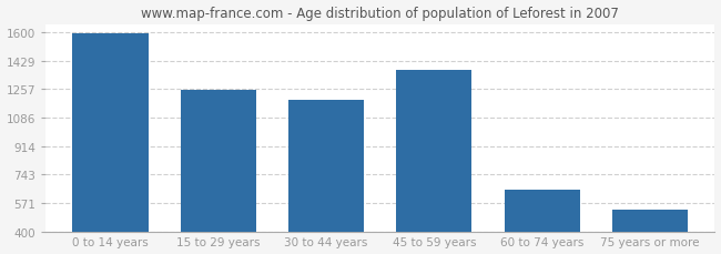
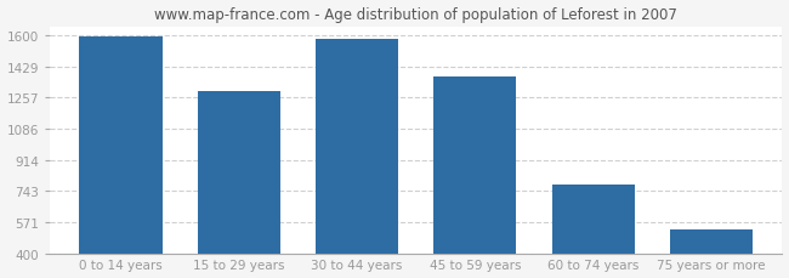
15 to 29 years: 1250 -> 1290
30 to 44 years: 1190 -> 1580
60 to 74 years: 650 -> 780
